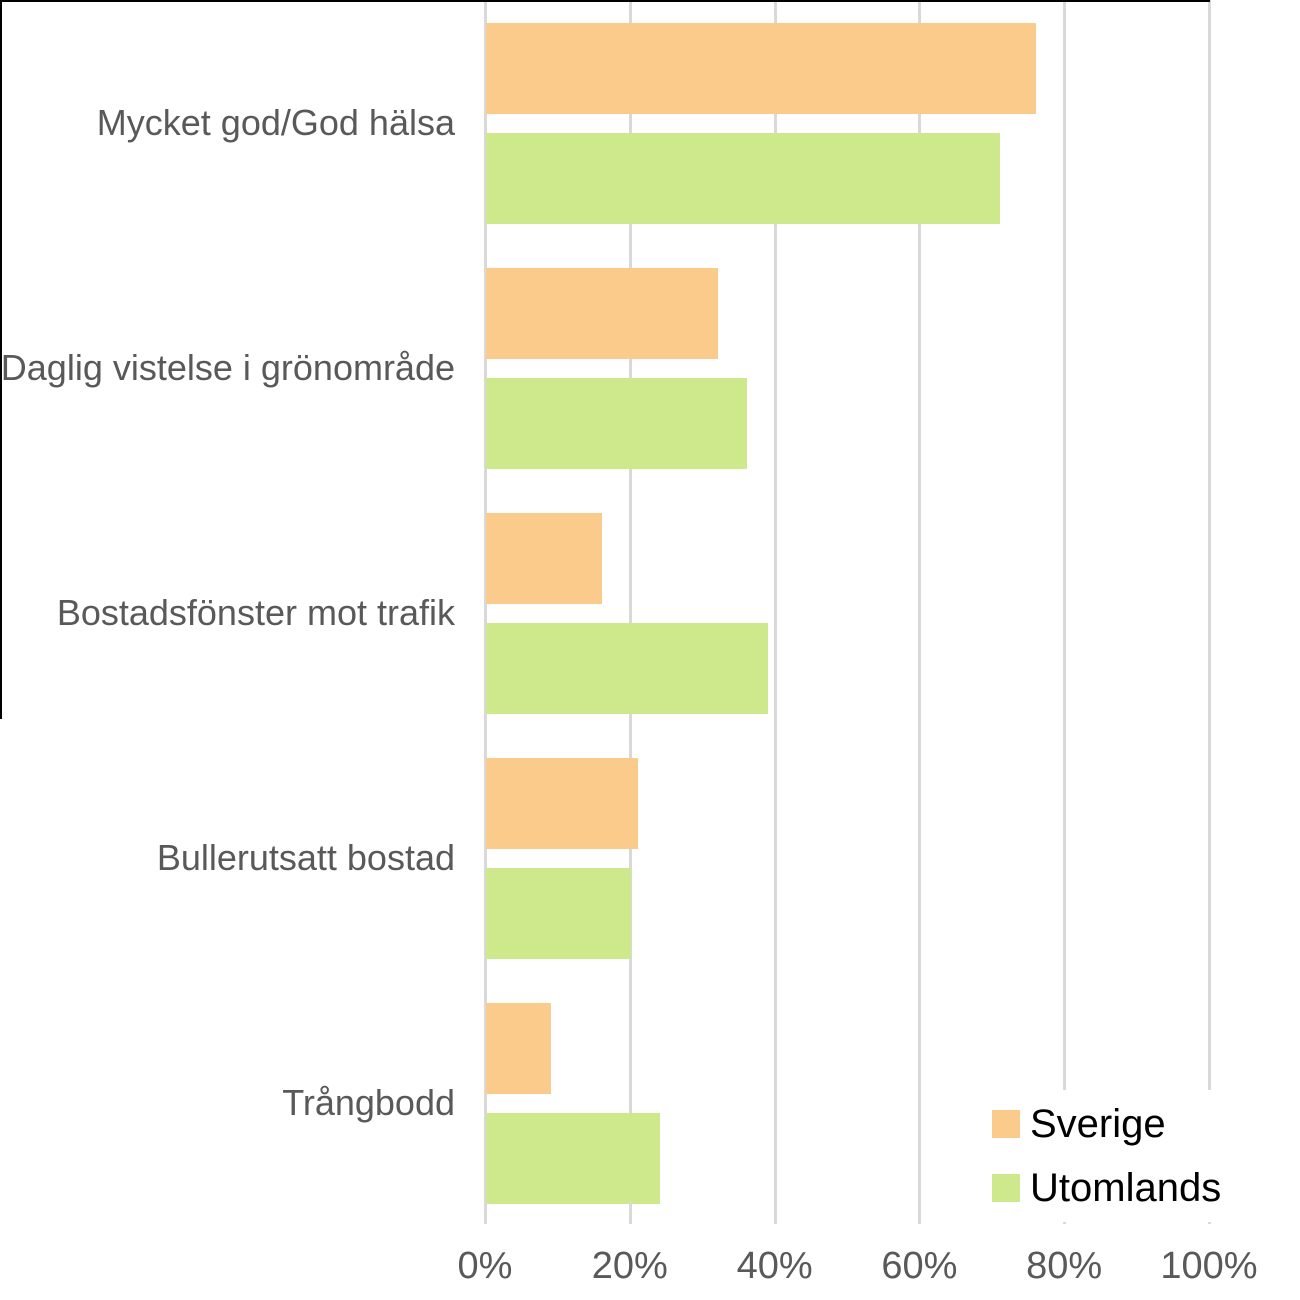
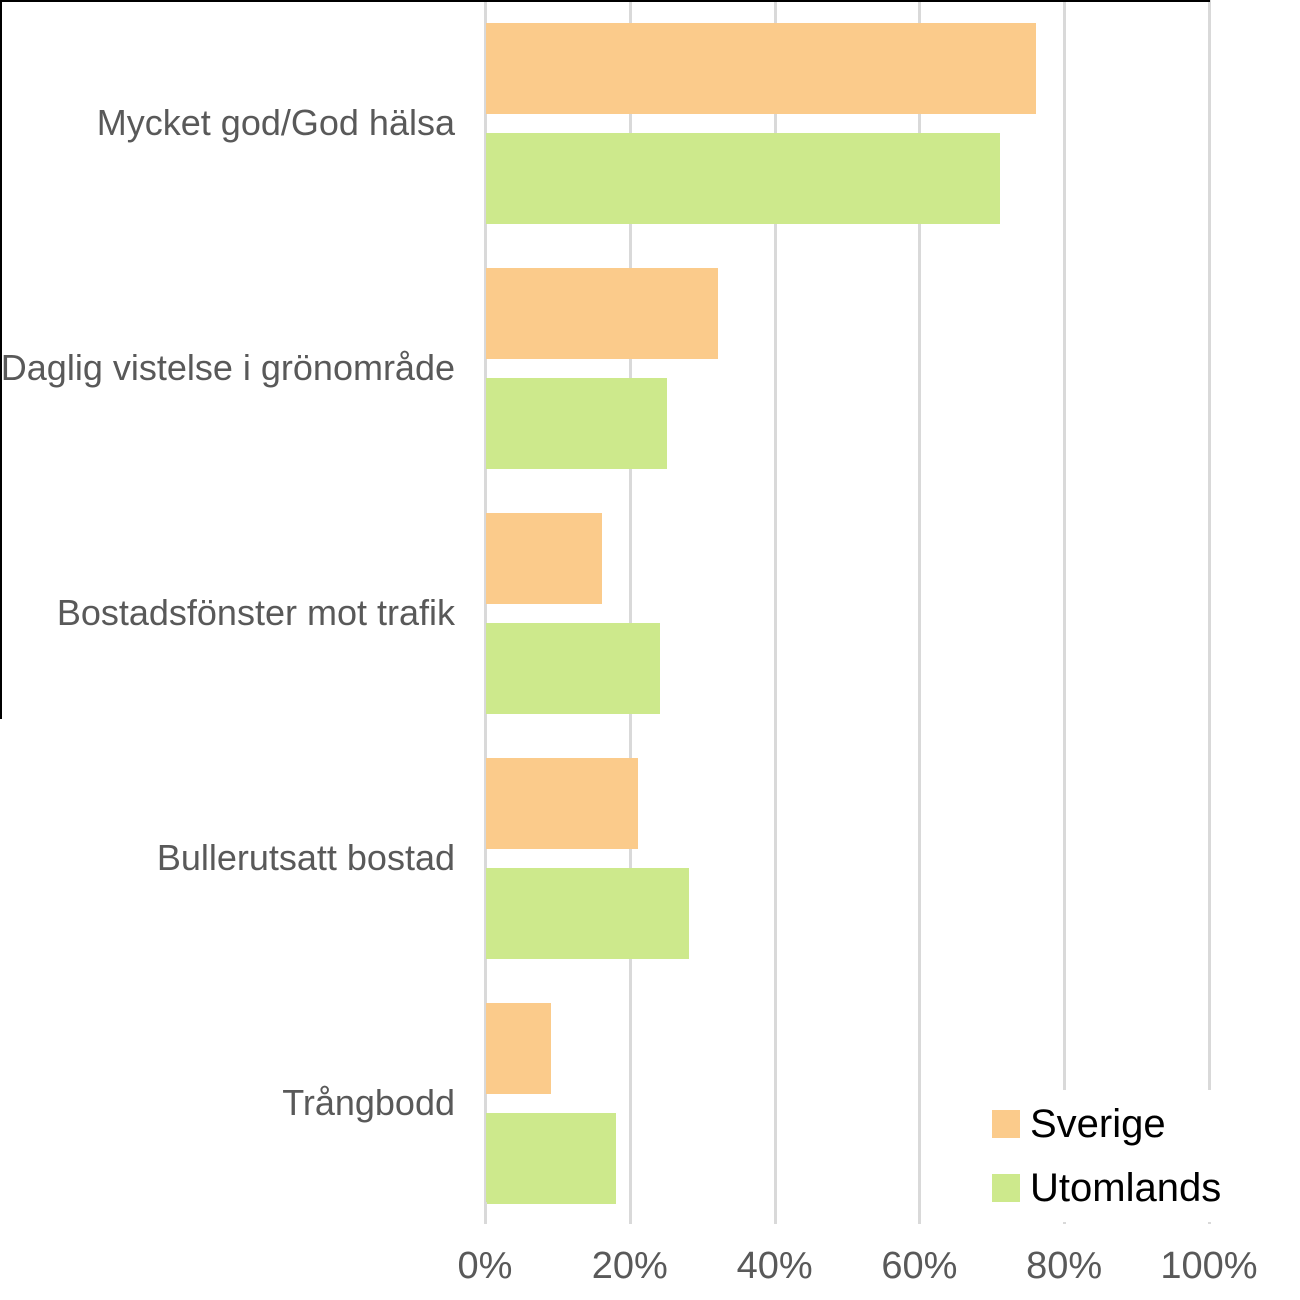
Utomlands/Daglig vistelse i grönområde: 36% -> 25%
Utomlands/Bostadsfönster mot trafik: 39% -> 24%
Utomlands/Bullerutsatt bostad: 20% -> 28%
Utomlands/Trångbodd: 24% -> 18%
